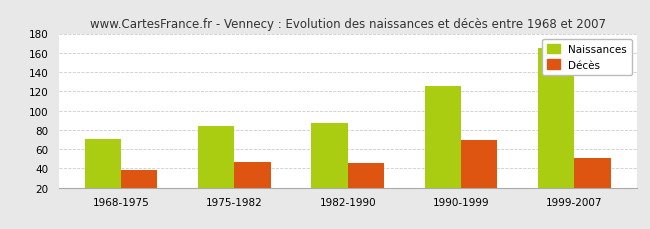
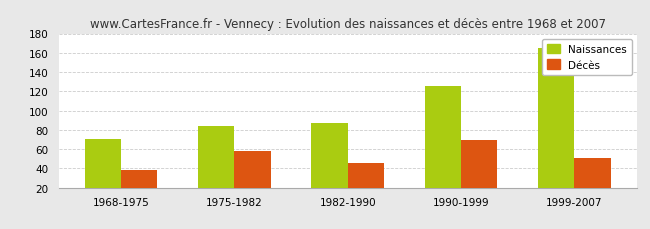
Décès/1975-1982: 47 -> 58
